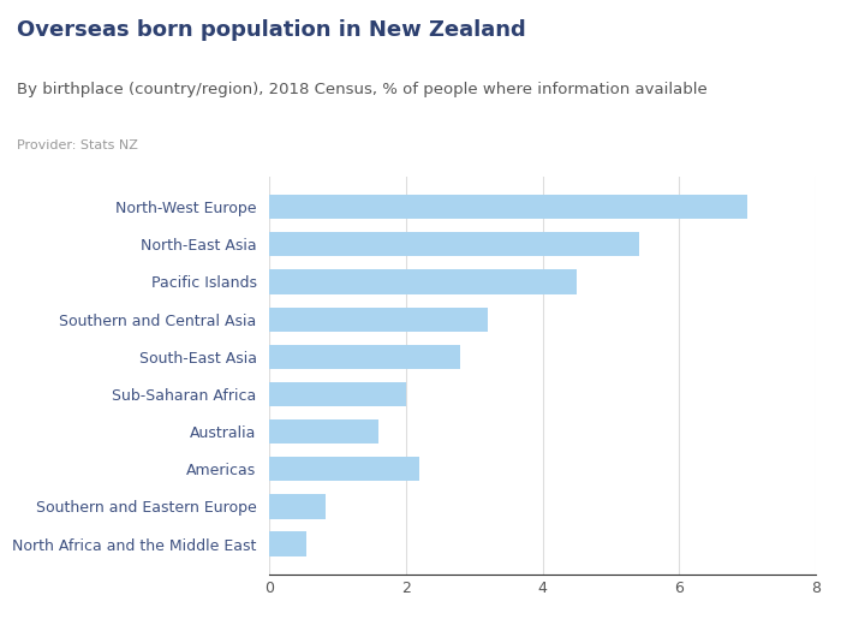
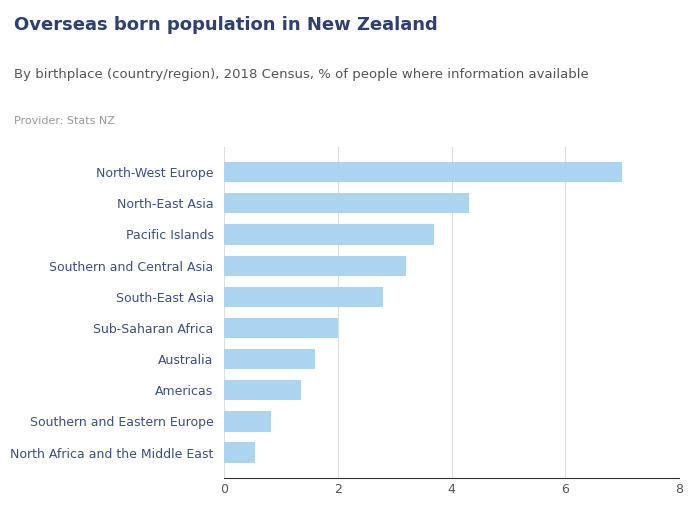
North-East Asia: 5.42 -> 4.30
Pacific Islands: 4.50 -> 3.70
Americas: 2.20 -> 1.35
